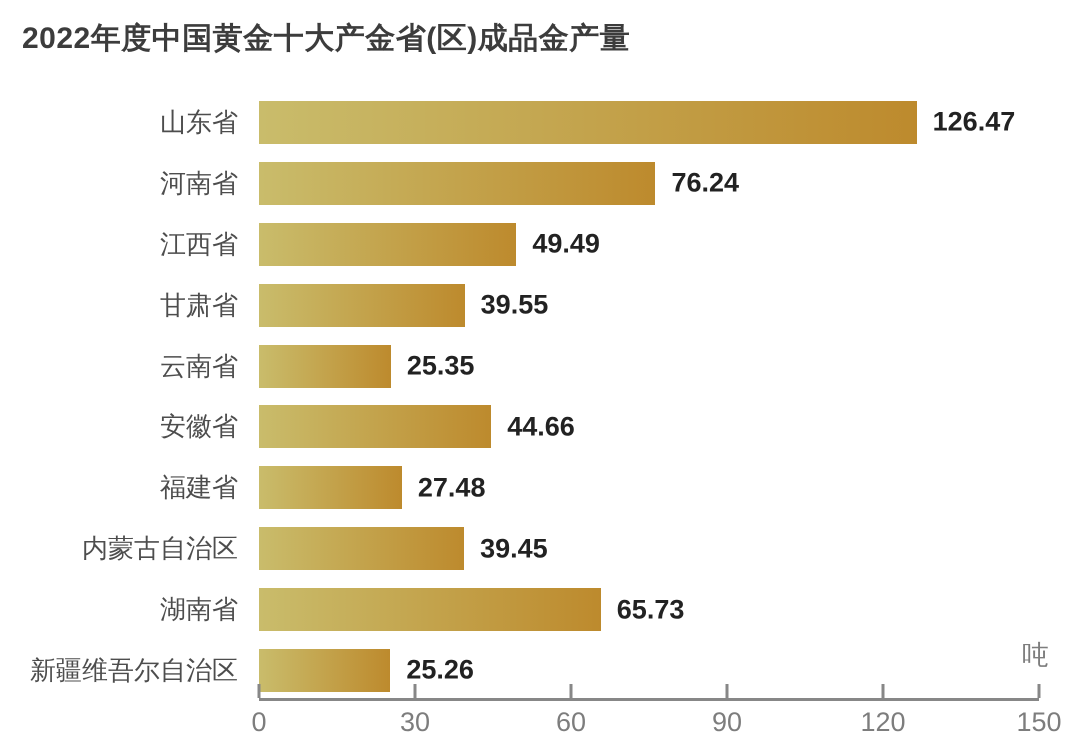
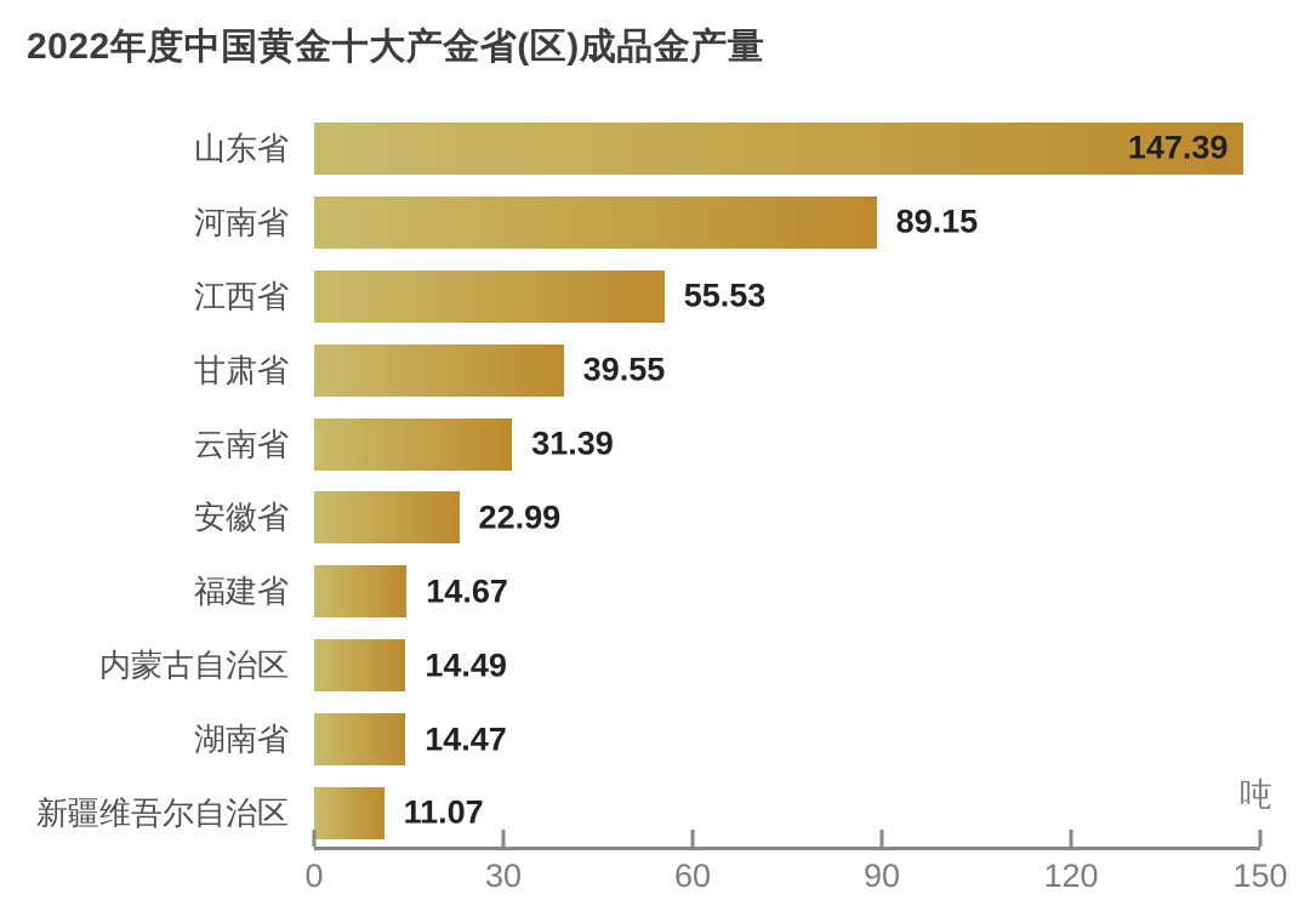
山东省: 126.47 -> 147.39
河南省: 76.24 -> 89.15
江西省: 49.49 -> 55.53
云南省: 25.35 -> 31.39
安徽省: 44.66 -> 22.99
福建省: 27.48 -> 14.67
内蒙古自治区: 39.45 -> 14.49
湖南省: 65.73 -> 14.47
新疆维吾尔自治区: 25.26 -> 11.07
